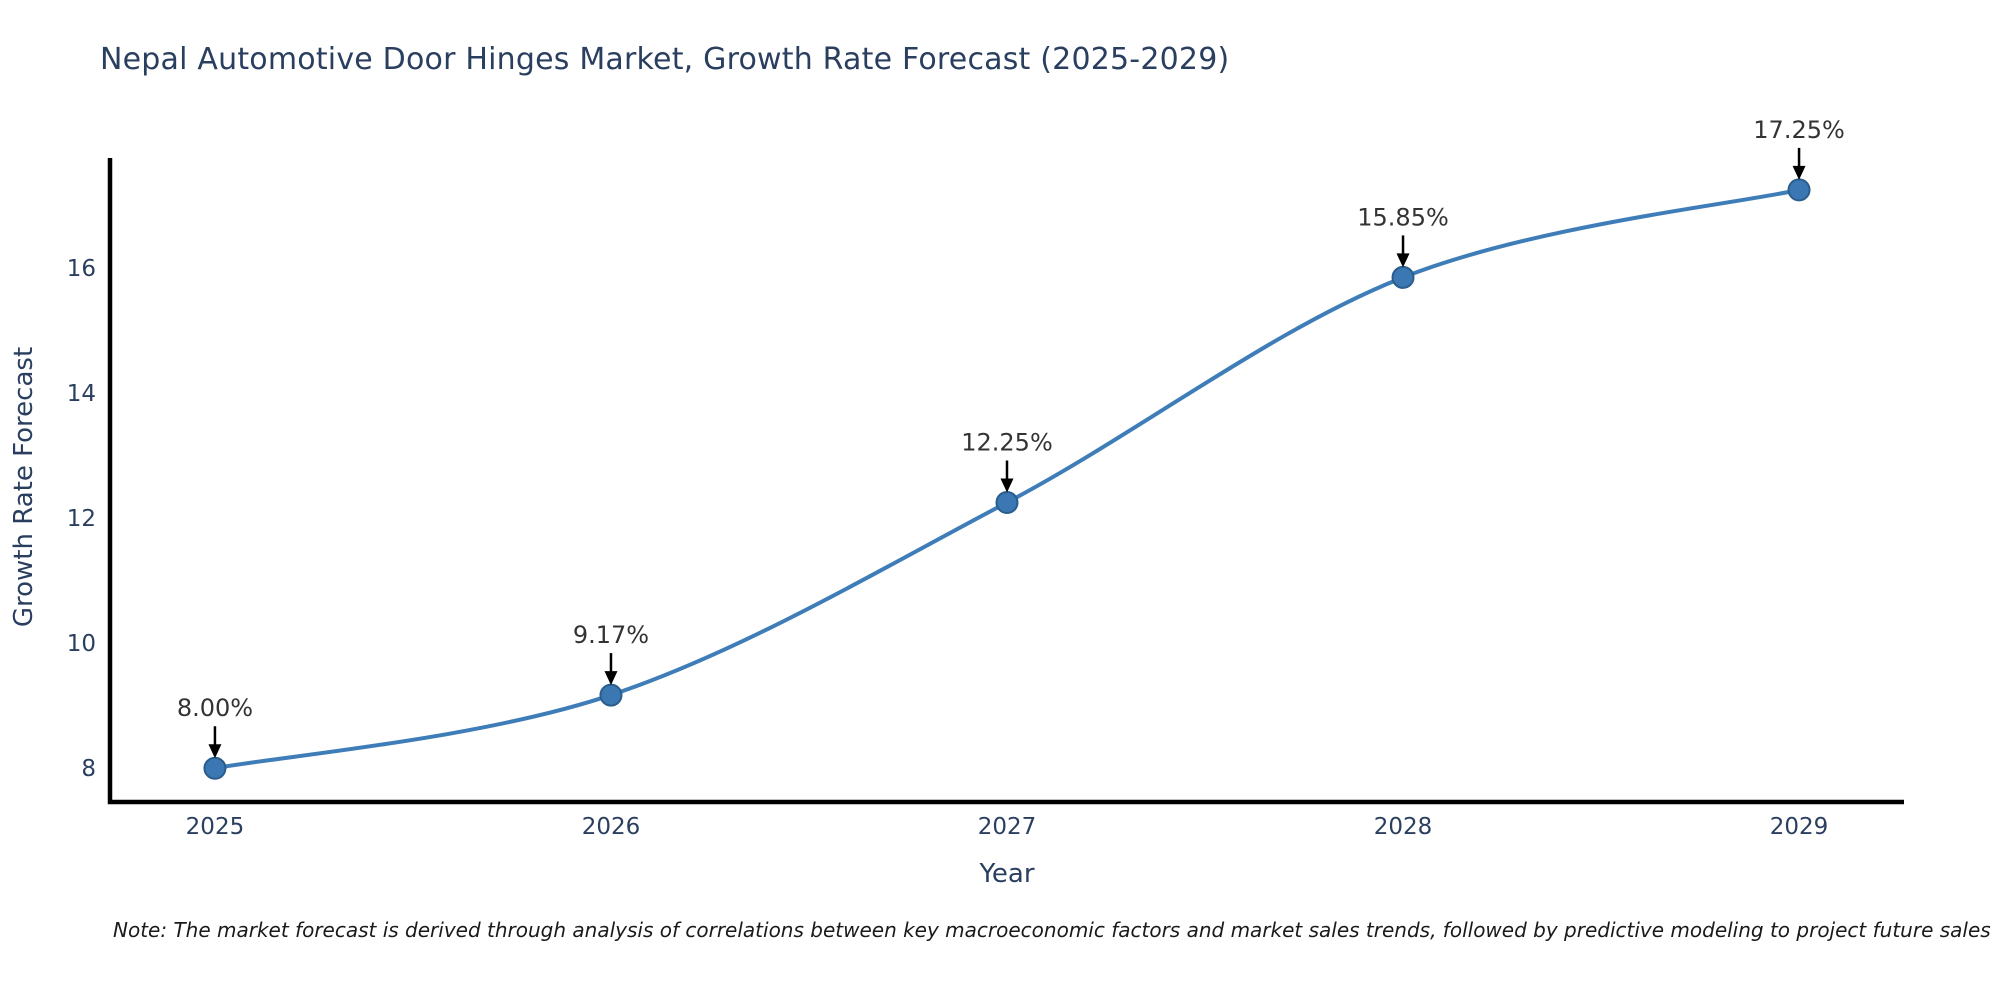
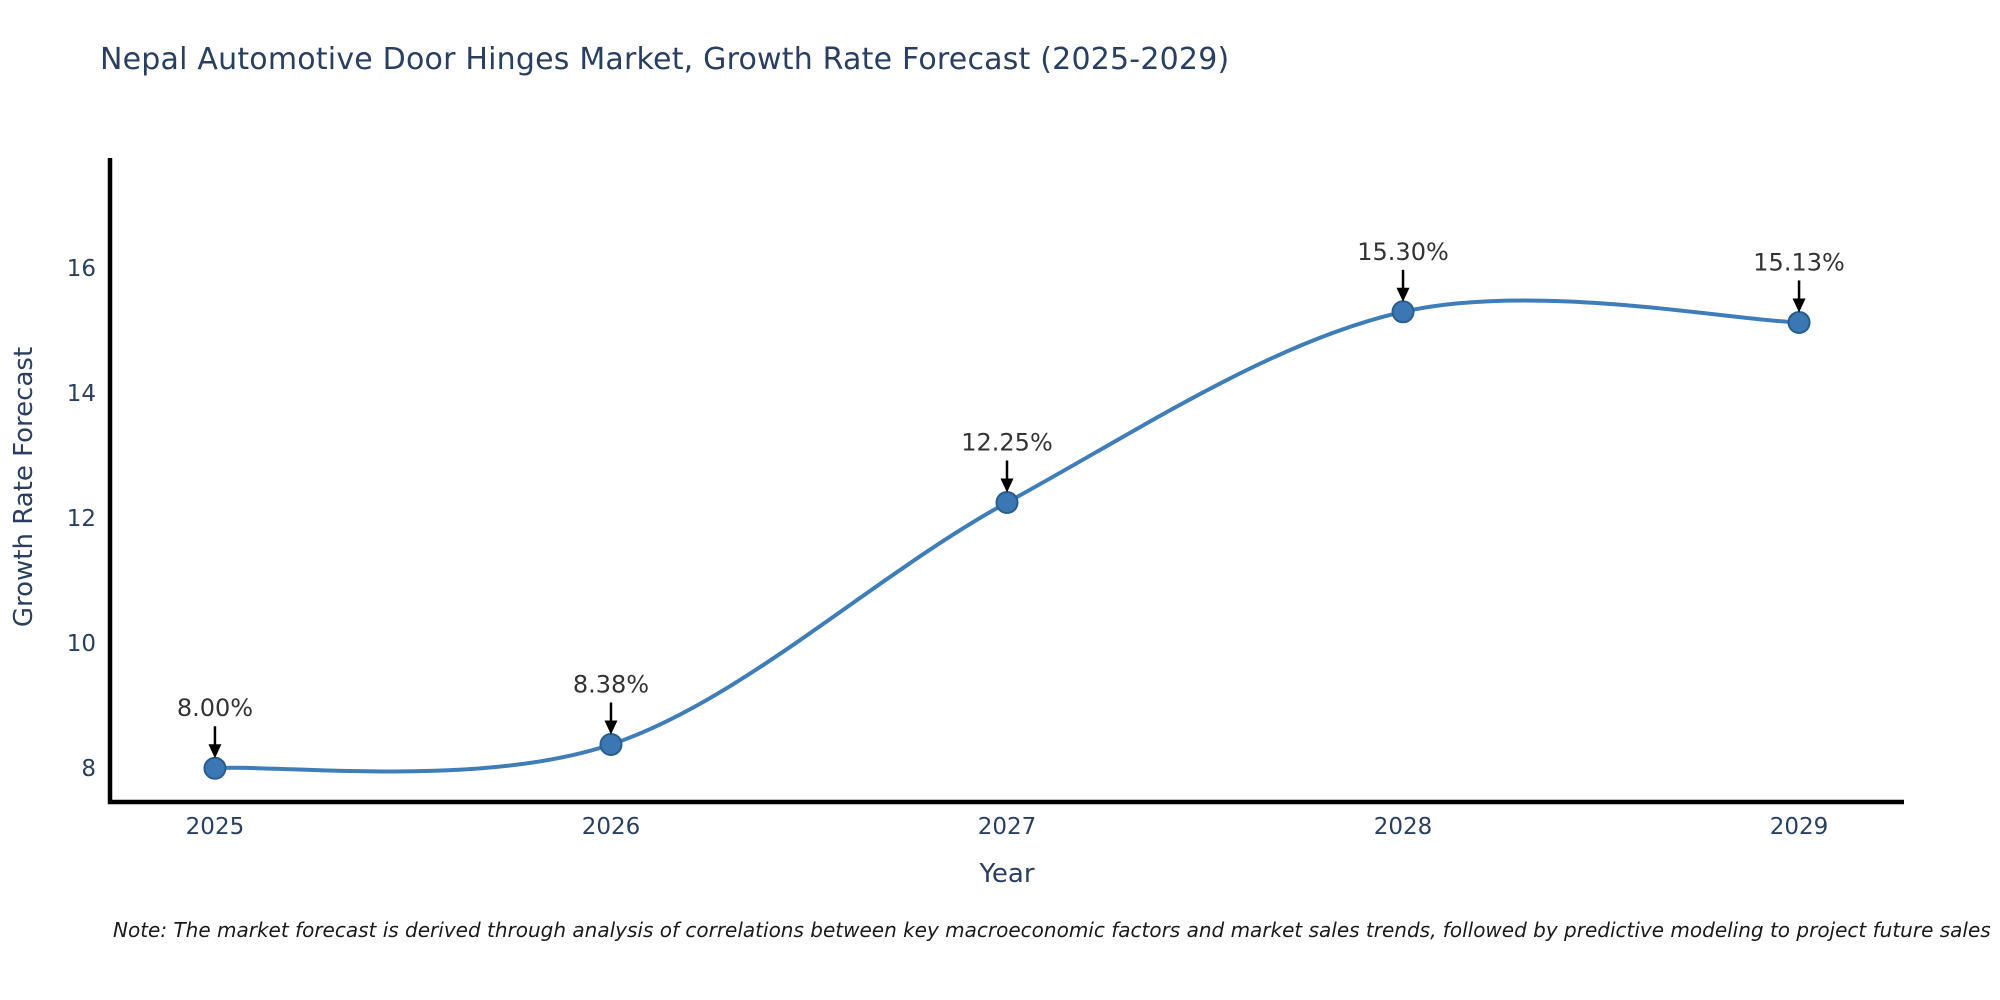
2026: 9.17% -> 8.38%
2028: 15.85% -> 15.30%
2029: 17.25% -> 15.13%
